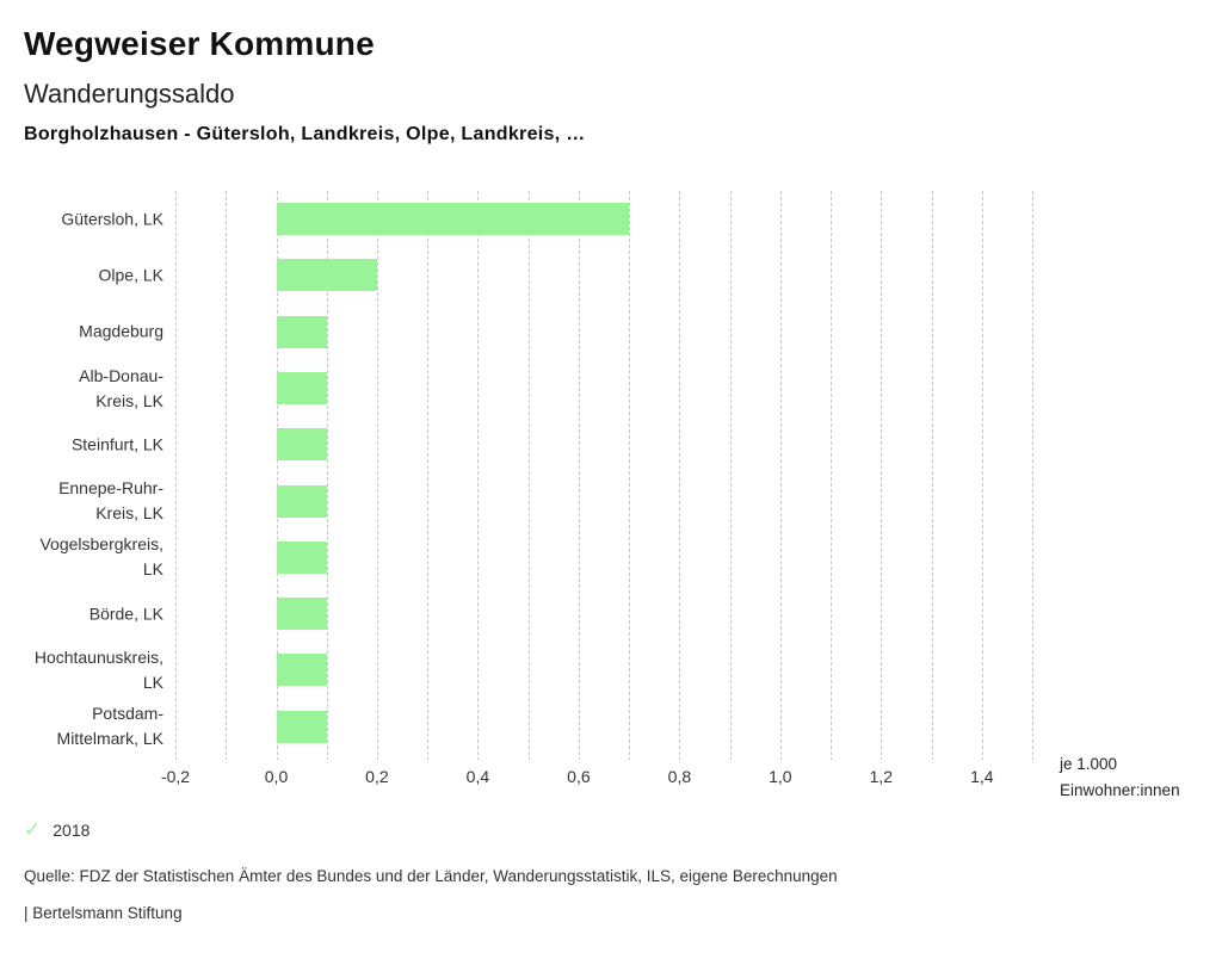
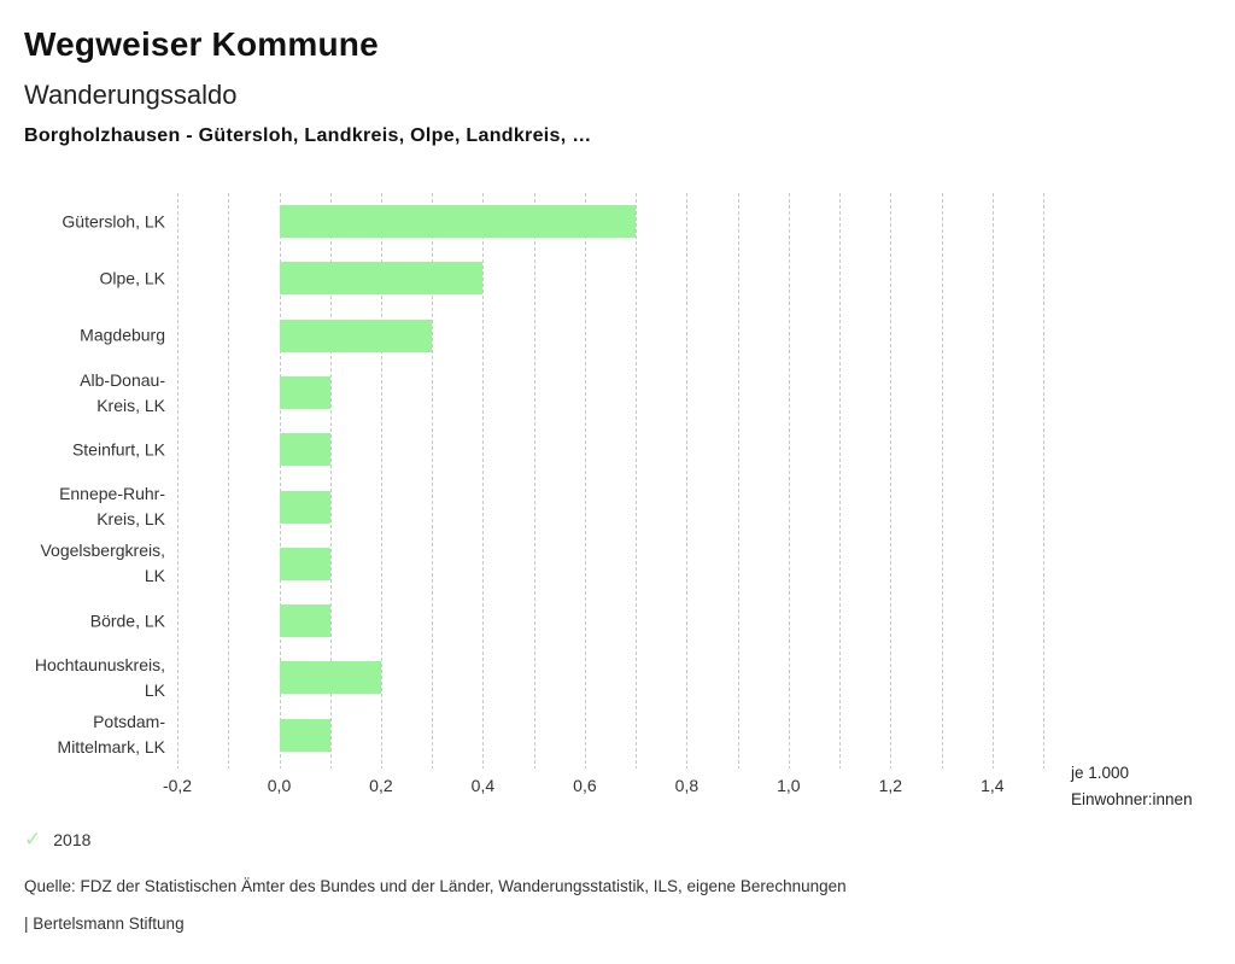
Olpe, LK: 0,2 -> 0,4
Magdeburg: 0,1 -> 0,3
Hochtaunuskreis, LK: 0,1 -> 0,2
